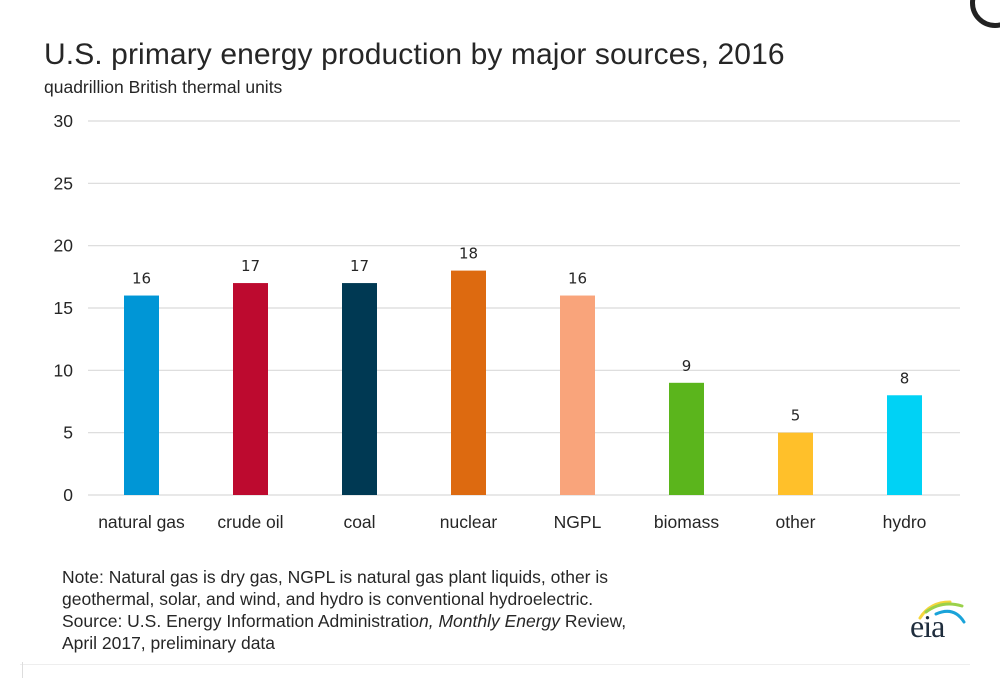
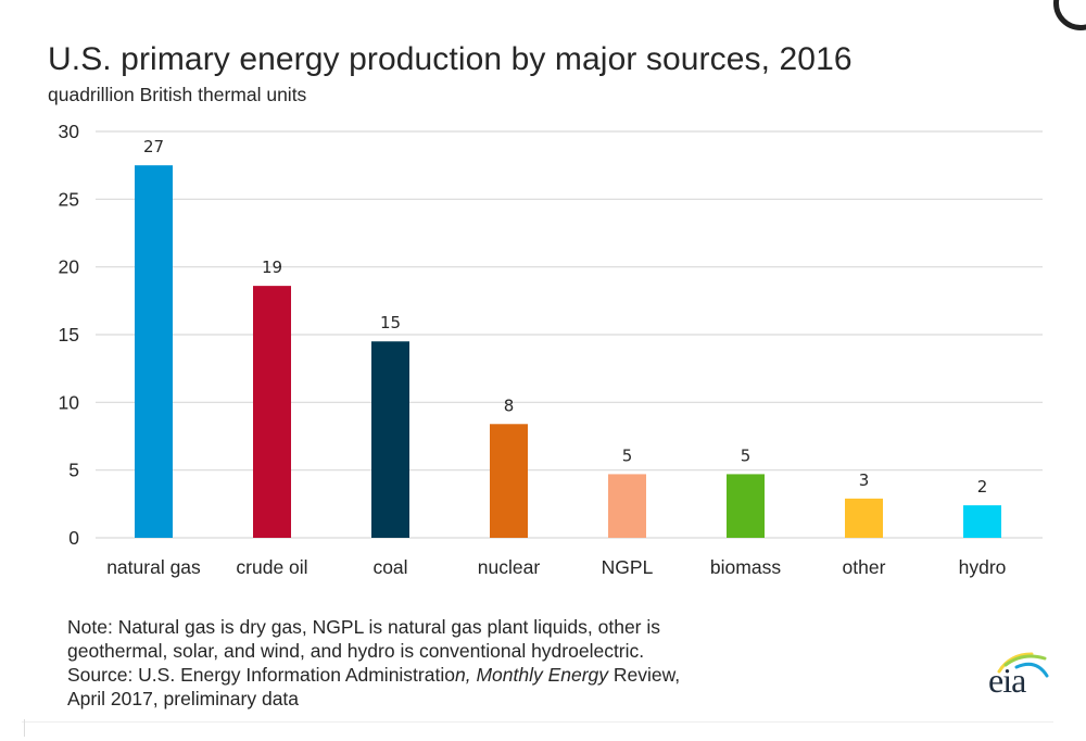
natural gas: 16 -> 27
crude oil: 17 -> 19
coal: 17 -> 15
nuclear: 18 -> 8
NGPL: 16 -> 5
biomass: 9 -> 5
other: 5 -> 3
hydro: 8 -> 2
